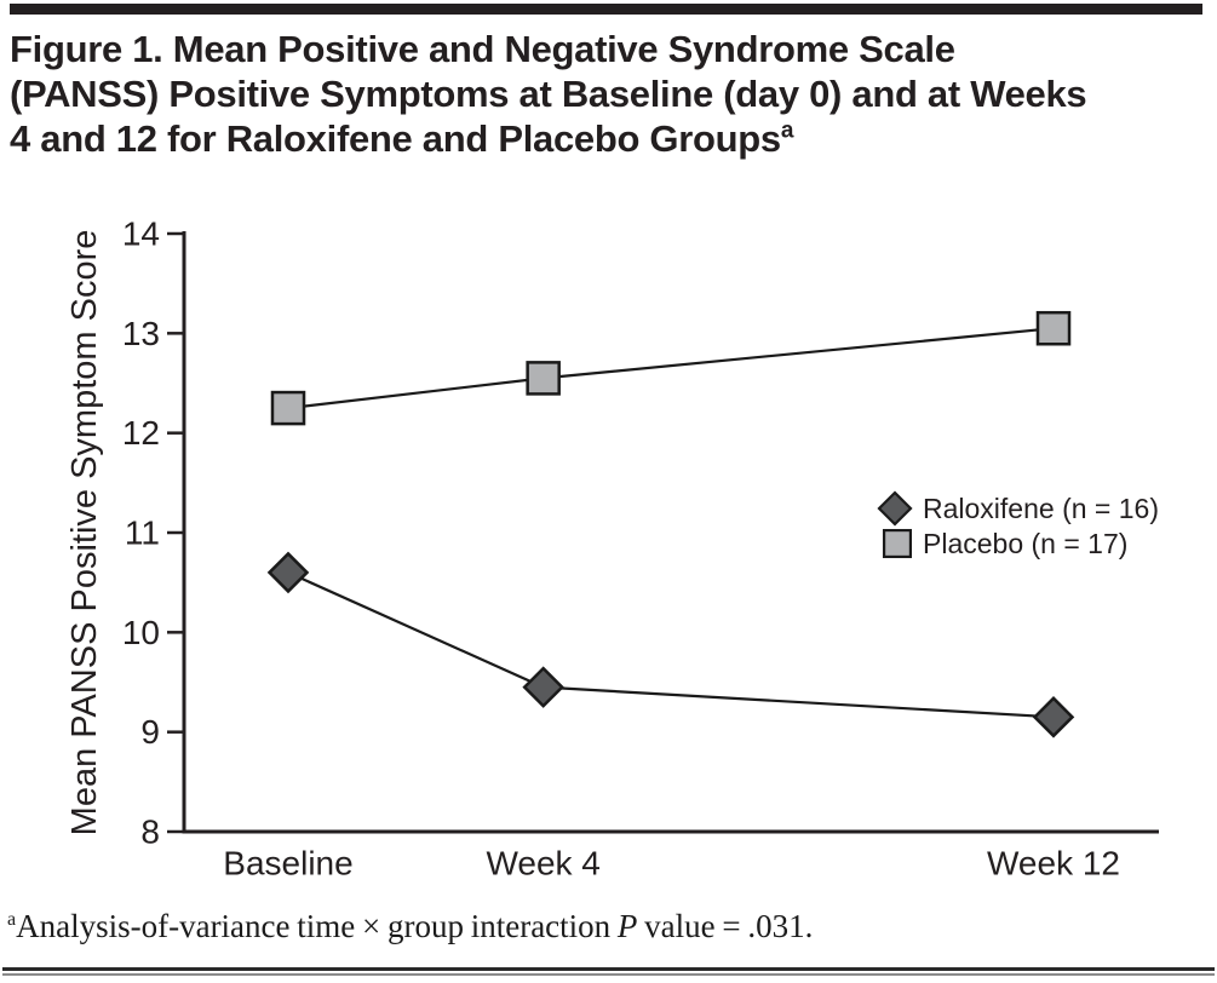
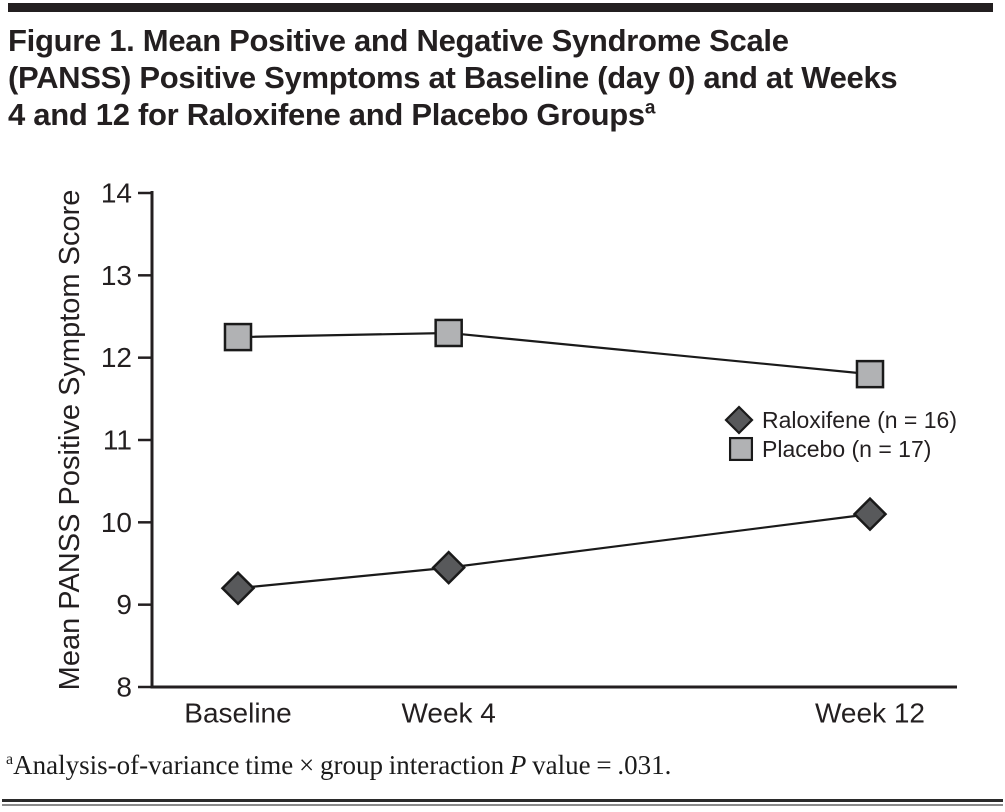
Raloxifene (n = 16)/Baseline: 10.6 -> 9.2
Placebo (n = 17)/Week 4: 12.6 -> 12.3
Raloxifene (n = 16)/Week 12: 9.2 -> 10.1
Placebo (n = 17)/Week 12: 13.1 -> 11.8
